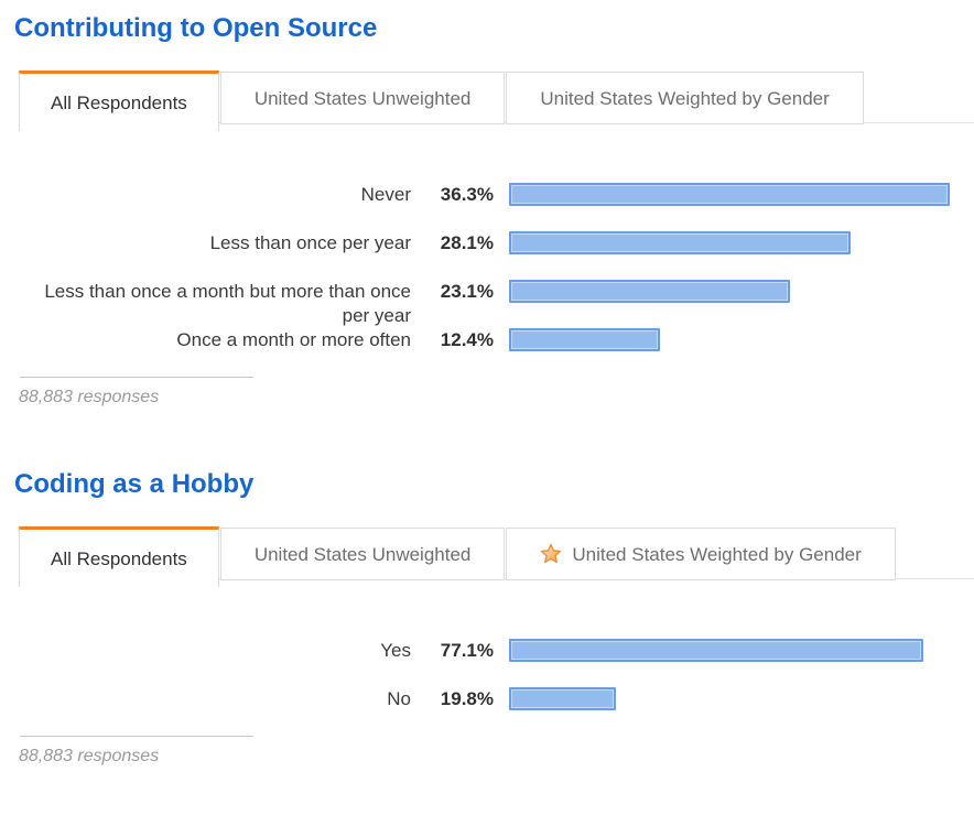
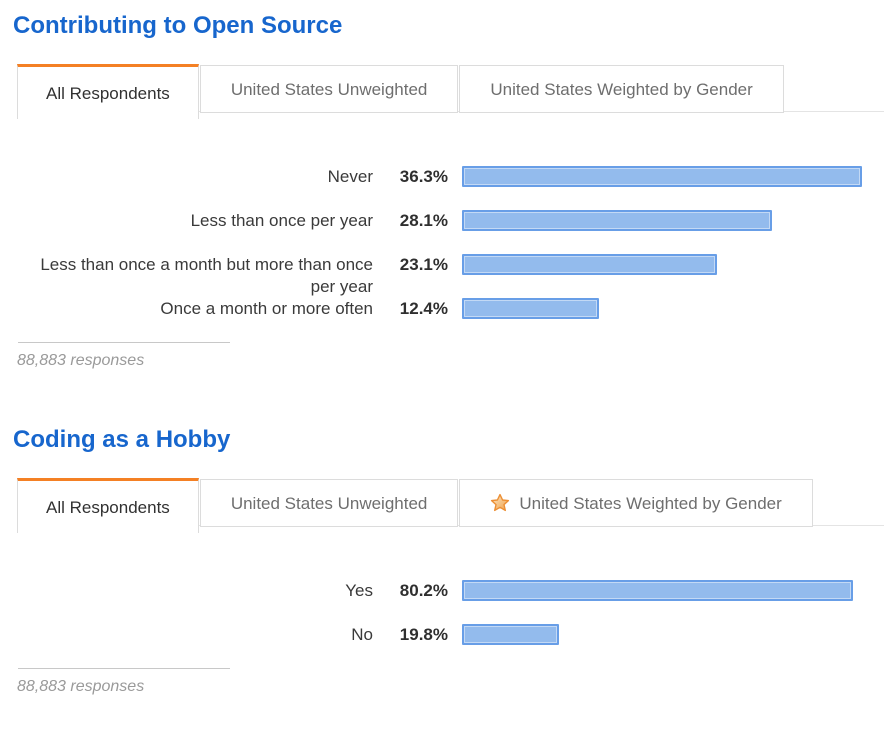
Coding as a Hobby/Yes: 77.1% -> 80.2%
